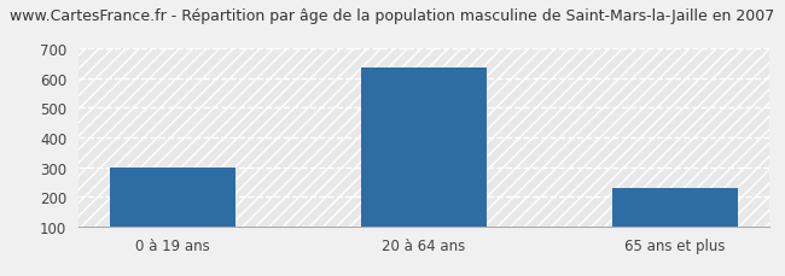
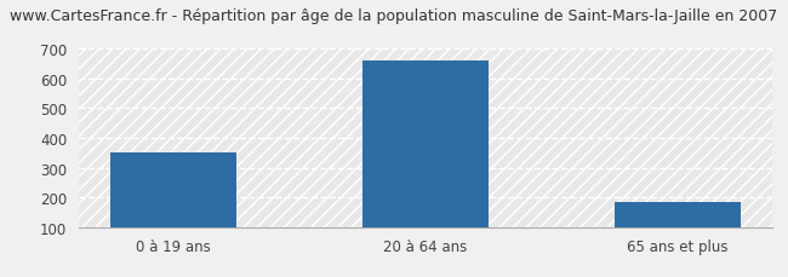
0 à 19 ans: 300 -> 350
20 à 64 ans: 635 -> 660
65 ans et plus: 230 -> 185
